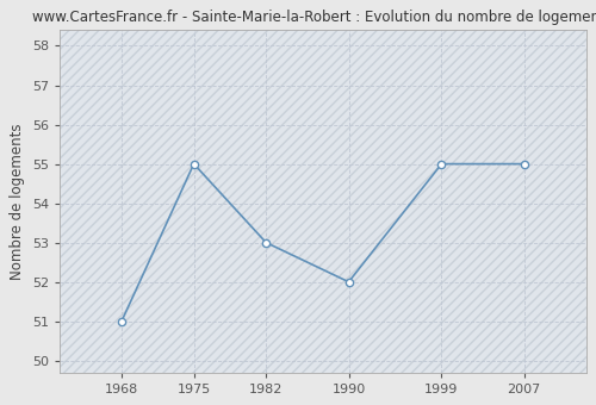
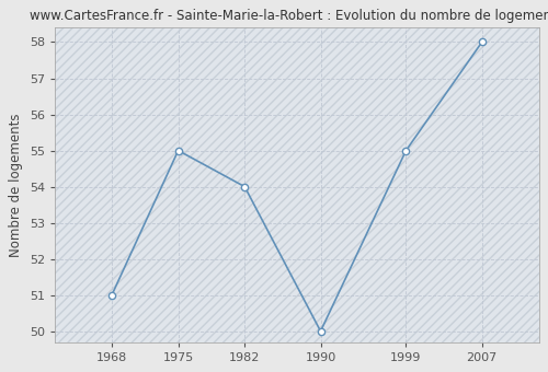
1982: 53 -> 54
1990: 52 -> 50
2007: 55 -> 58
